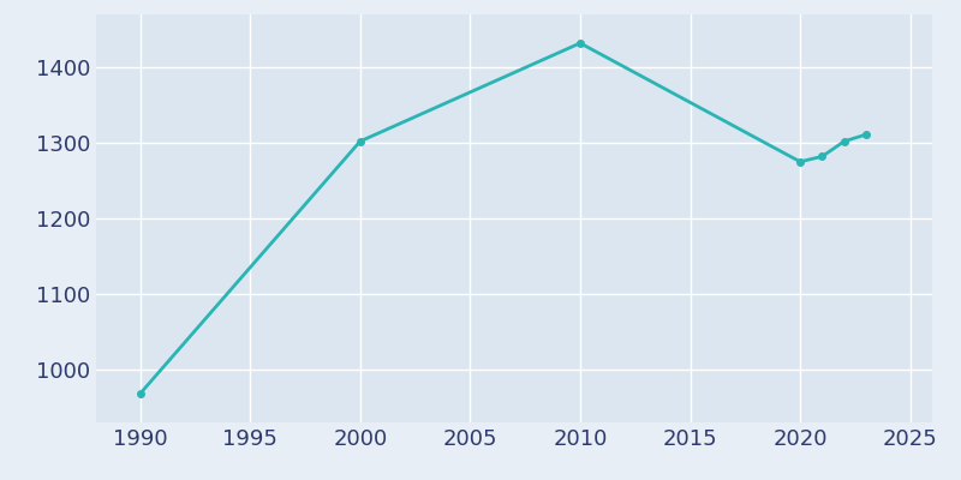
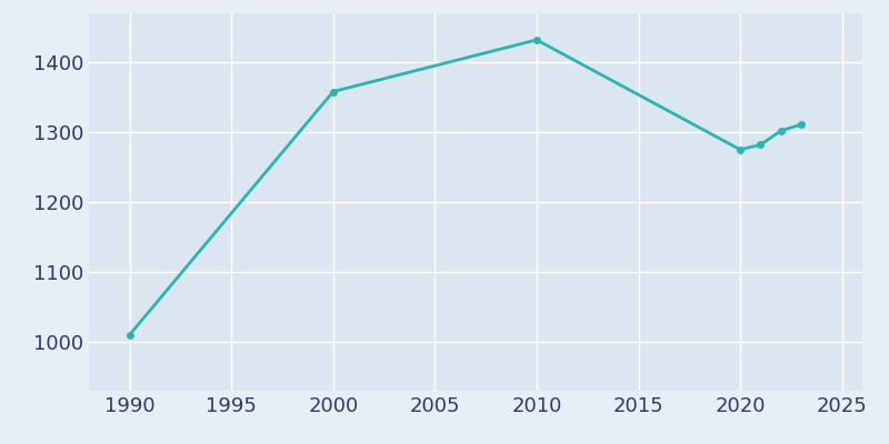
1990: 968 -> 1010
2000: 1302 -> 1358
